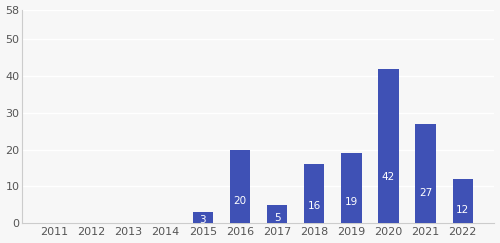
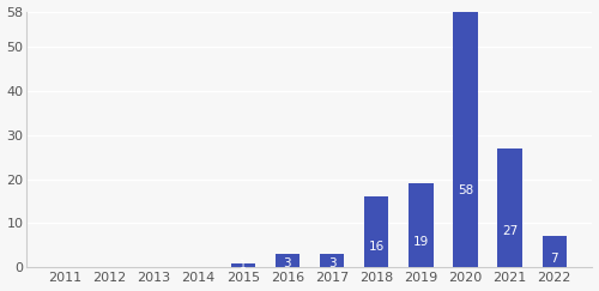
2015: 3 -> 1
2016: 20 -> 3
2017: 5 -> 3
2020: 42 -> 58
2022: 12 -> 7
